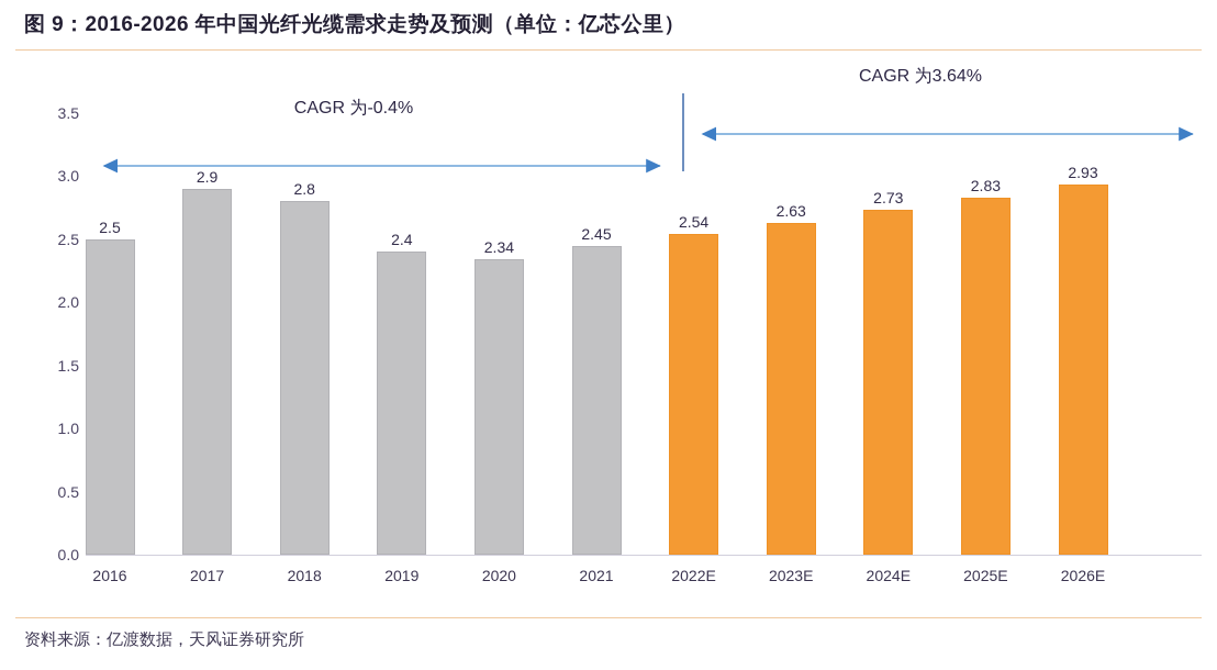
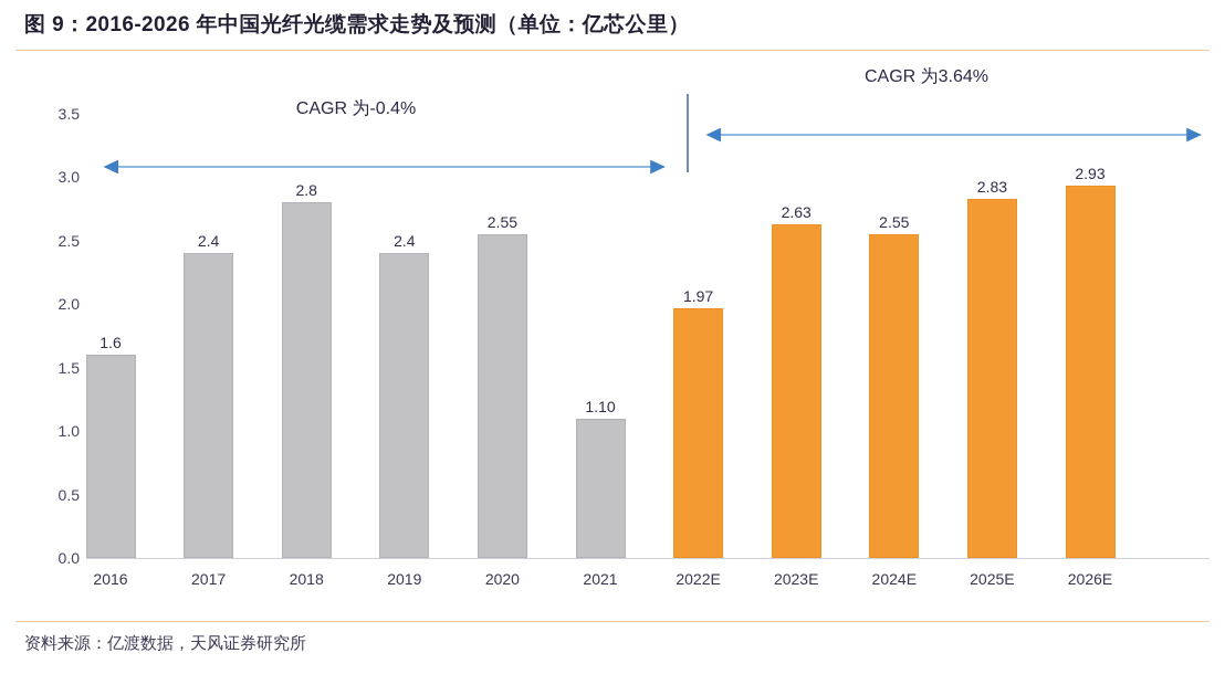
2016: 2.5 -> 1.6
2017: 2.9 -> 2.4
2020: 2.34 -> 2.55
2021: 2.45 -> 1.10
2022E: 2.54 -> 1.97
2024E: 2.73 -> 2.55
